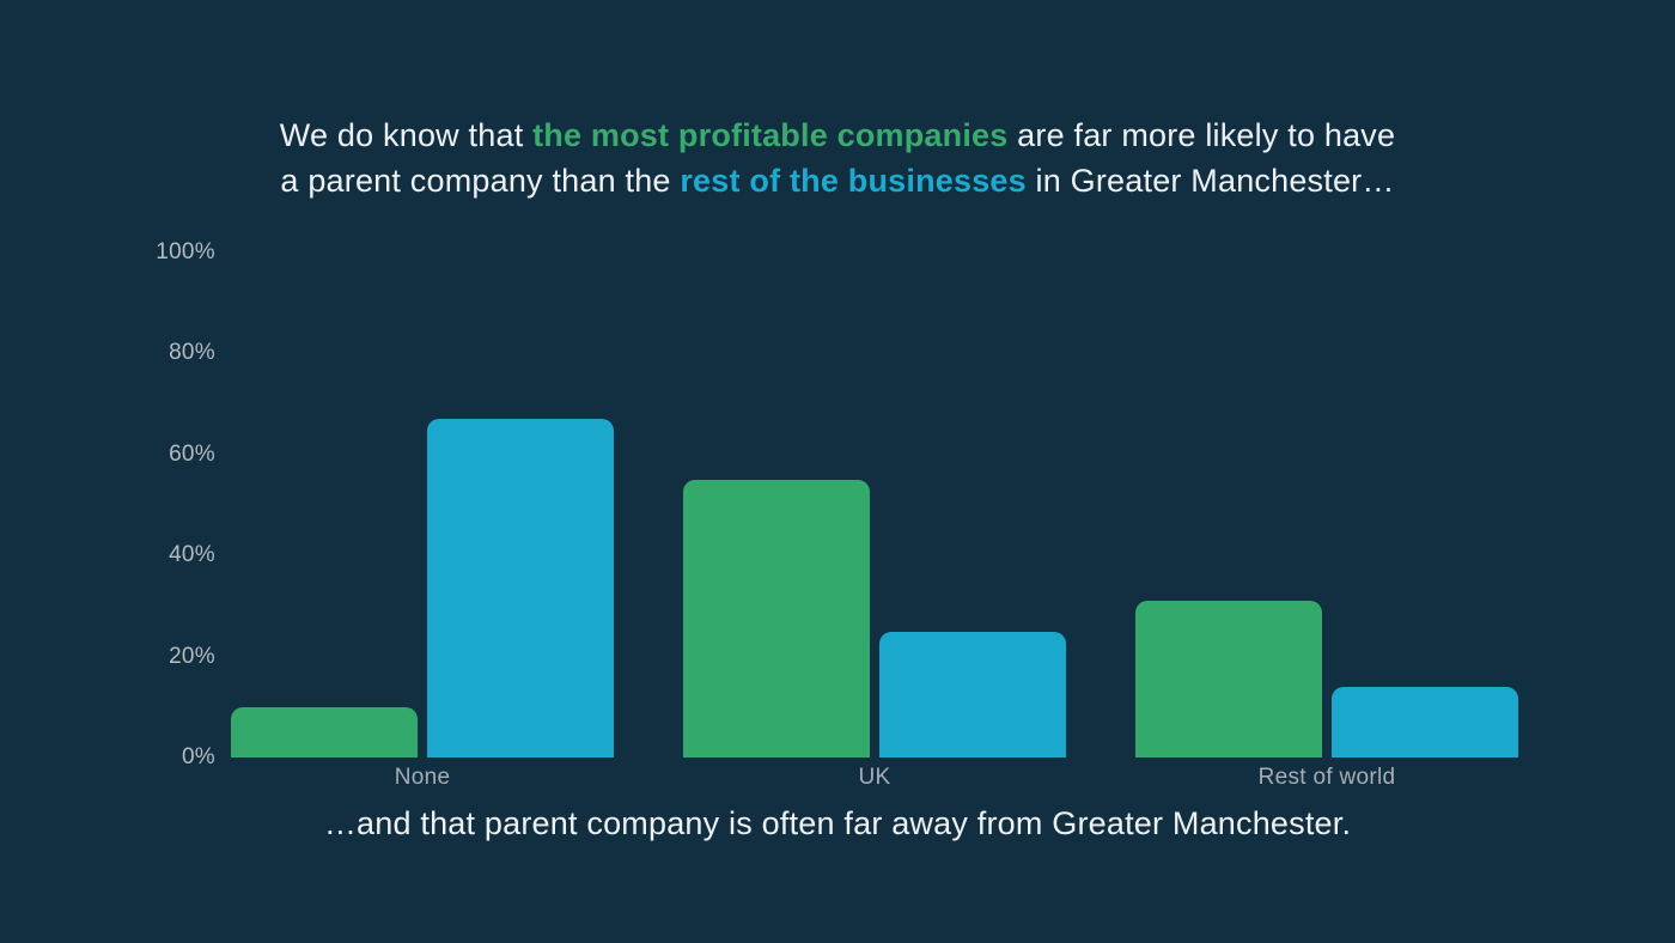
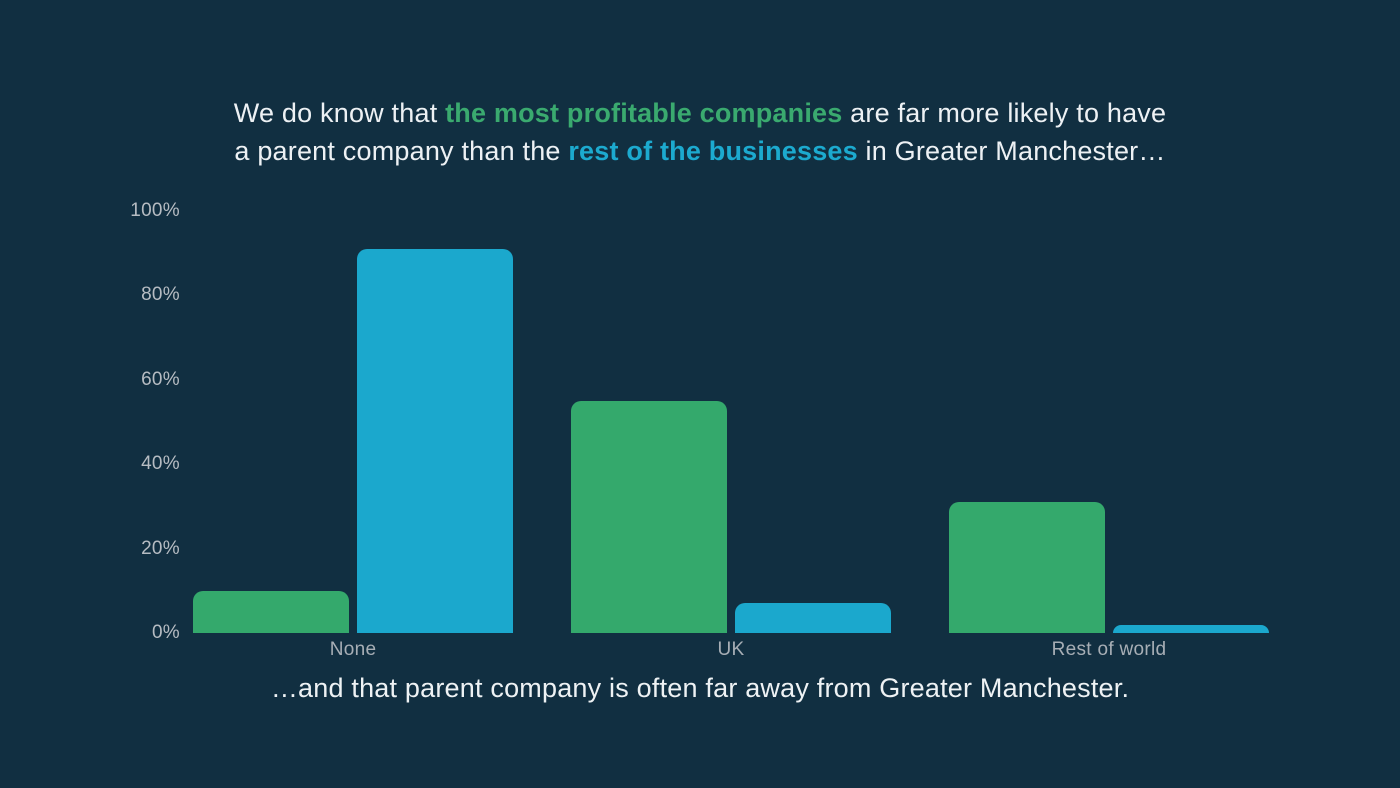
rest of the businesses/None: 67% -> 91%
rest of the businesses/UK: 25% -> 7%
rest of the businesses/Rest of world: 14% -> 2%
